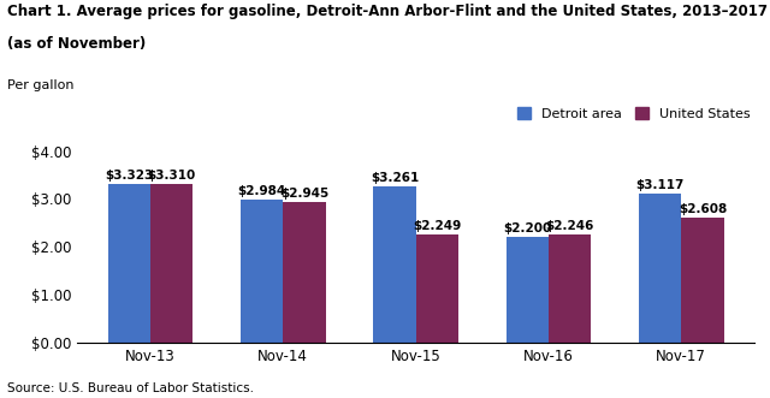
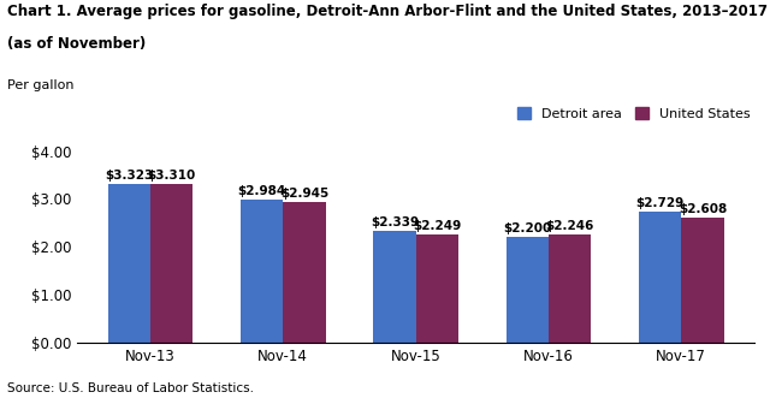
Detroit area/Nov-15: $3.261 -> $2.339
Detroit area/Nov-17: $3.117 -> $2.729
